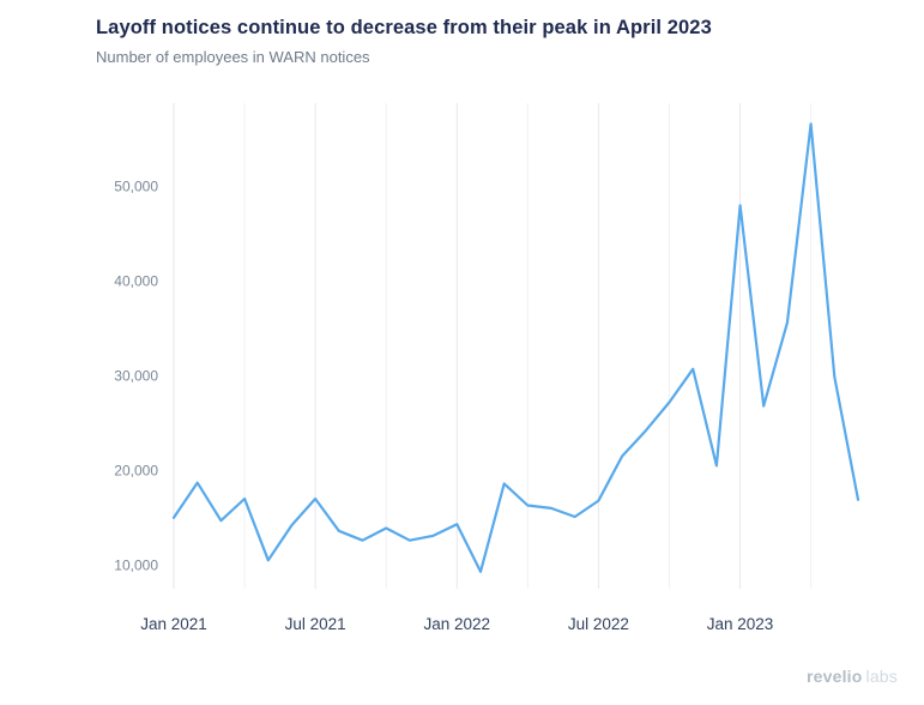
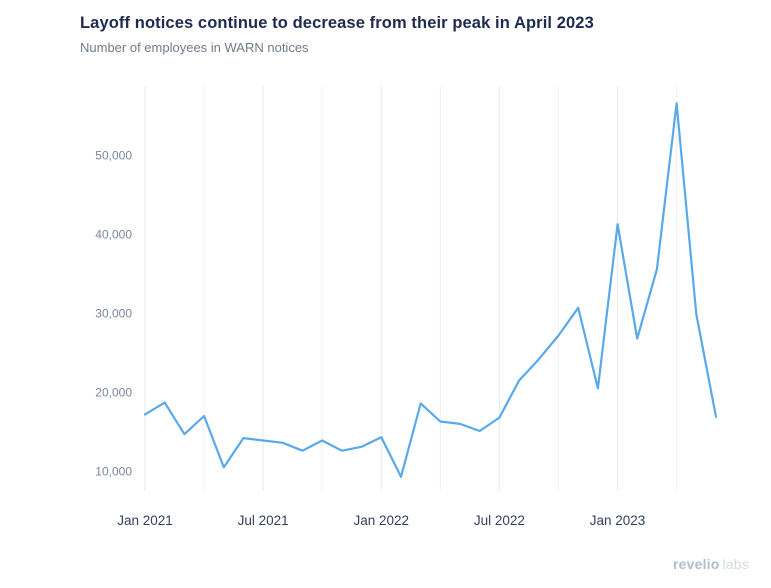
Jan 2021: 15000 -> 17000
Jul 2021: 17000 -> 14000
Jan 2023: 48000 -> 41000
